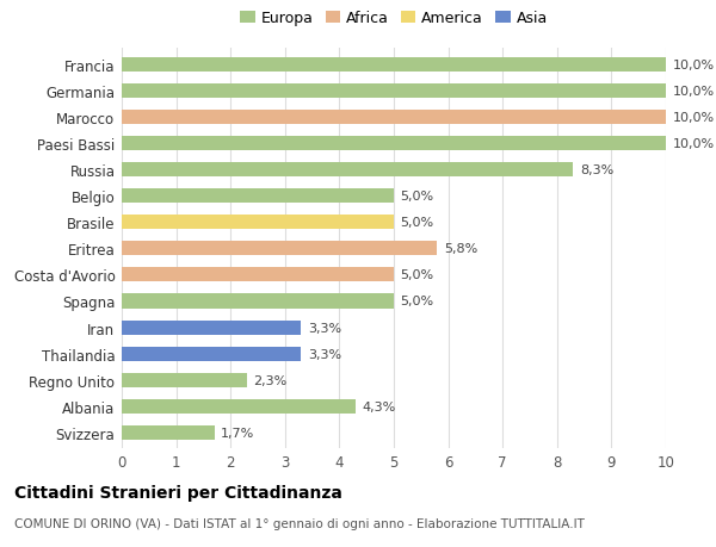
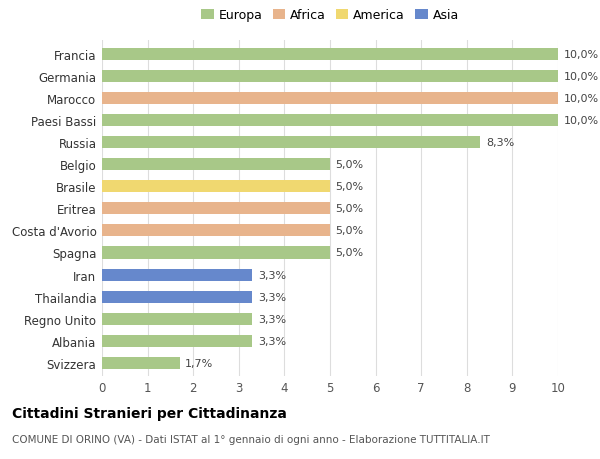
Eritrea: 5,8% -> 5,0%
Regno Unito: 2,3% -> 3,3%
Albania: 4,3% -> 3,3%
